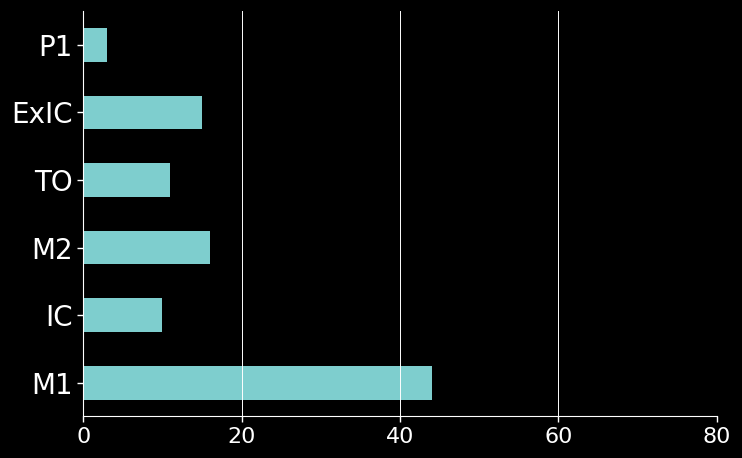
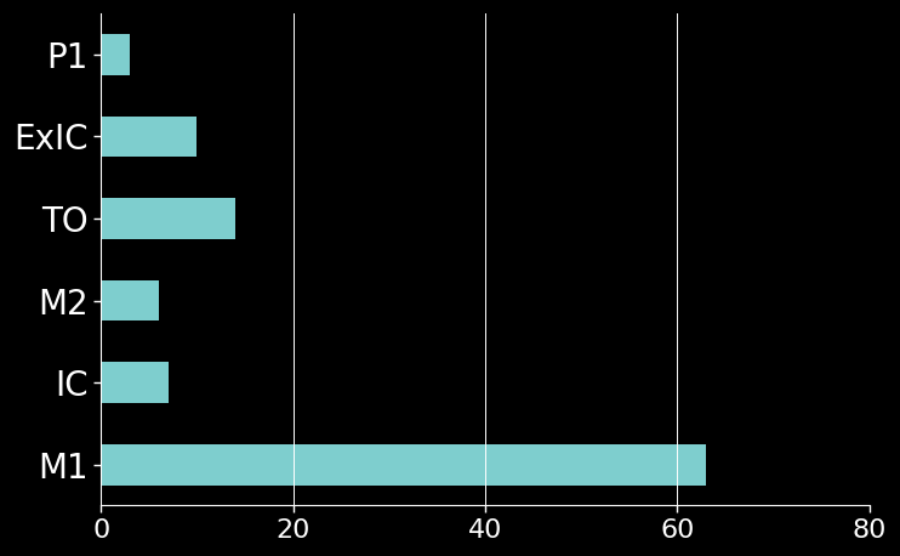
ExIC: 15 -> 10
TO: 11 -> 14
M2: 16 -> 6
IC: 10 -> 7
M1: 44 -> 63
